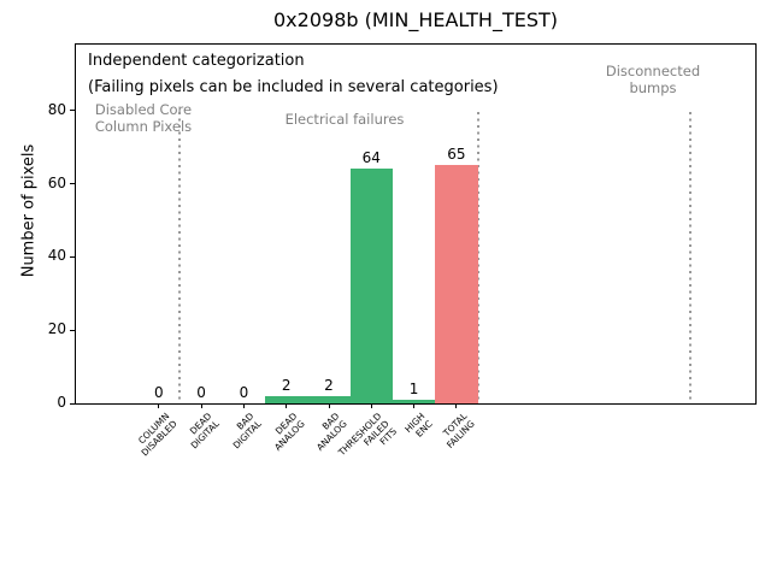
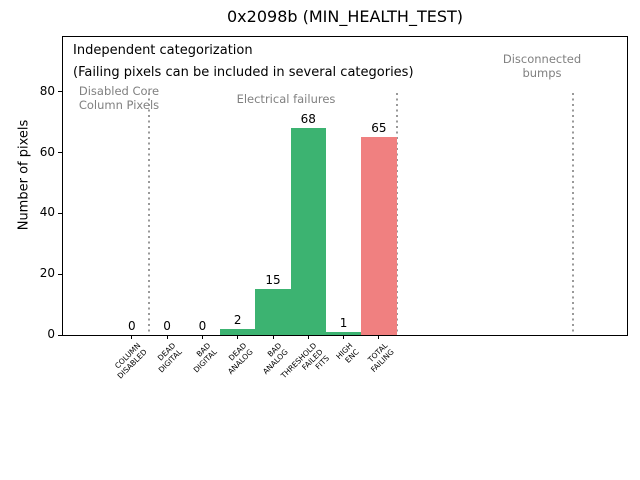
BAD ANALOG: 2 -> 15
THRESHOLD FAILED FITS: 64 -> 68
